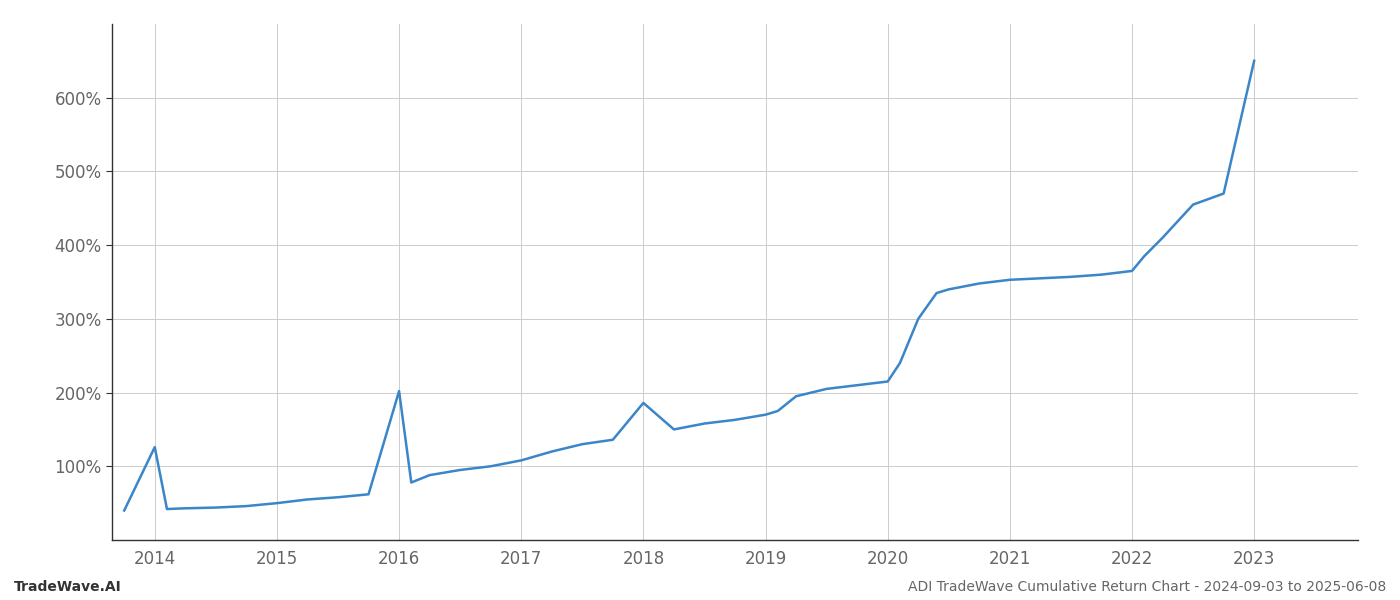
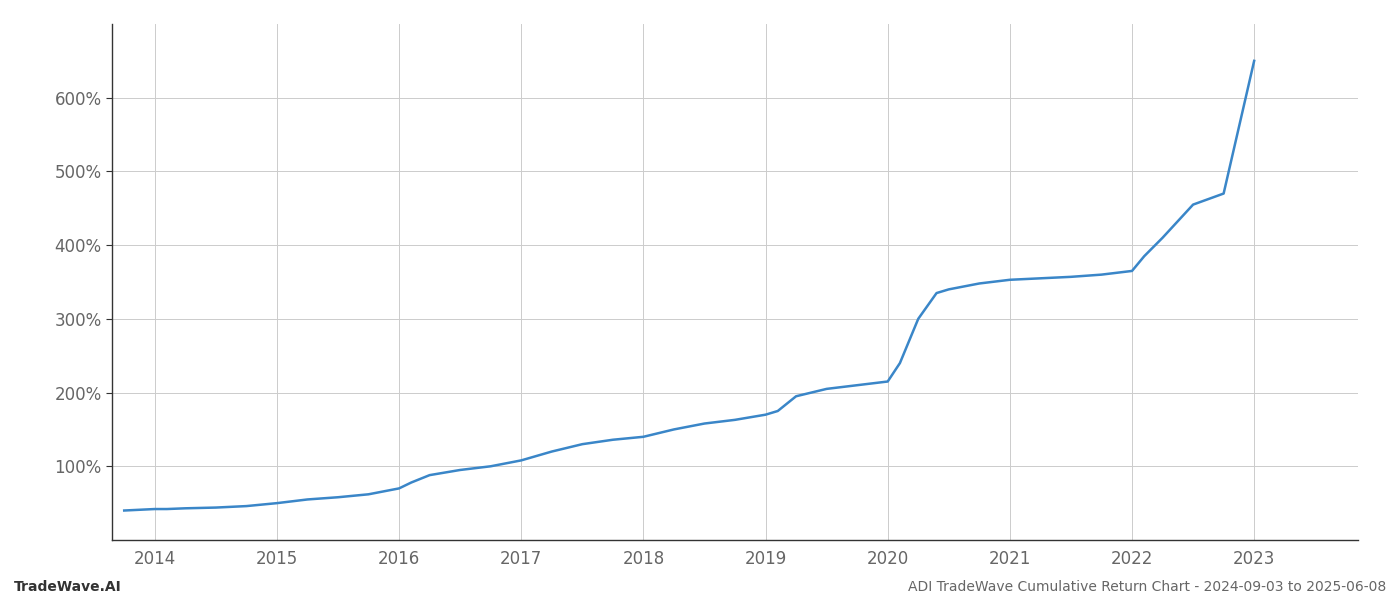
2014: 126% -> 42%
2016: 202% -> 70%
2018: 186% -> 140%
